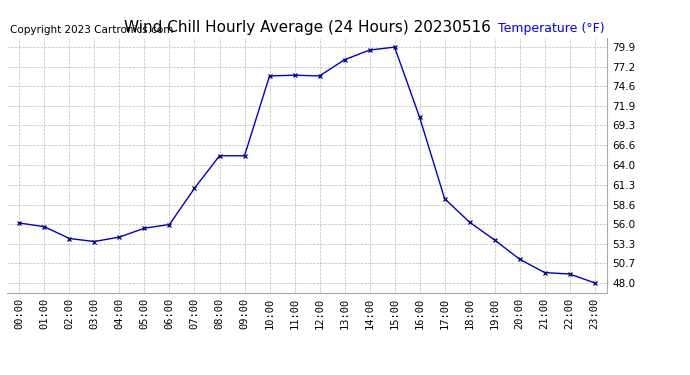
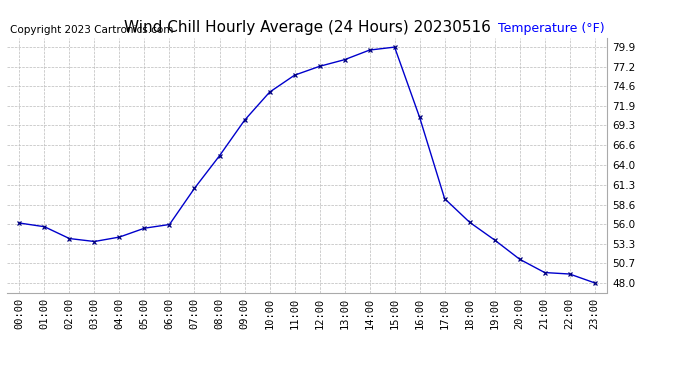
09:00: 65.2 -> 70.0
10:00: 76.0 -> 73.8
12:00: 76.0 -> 77.3
